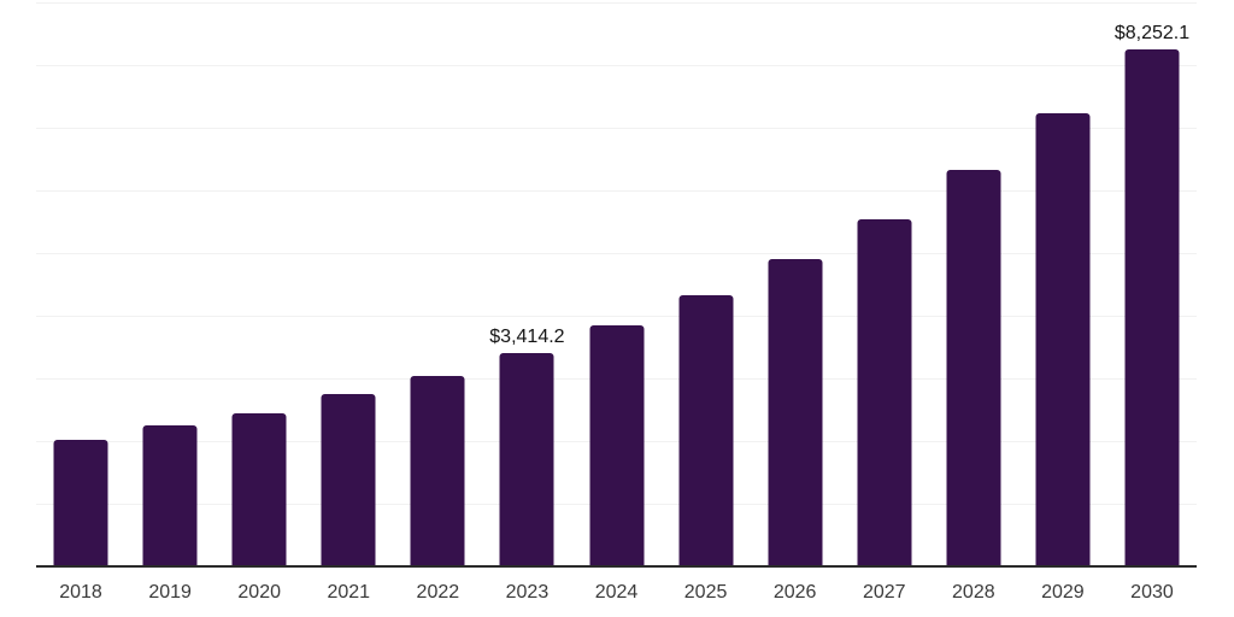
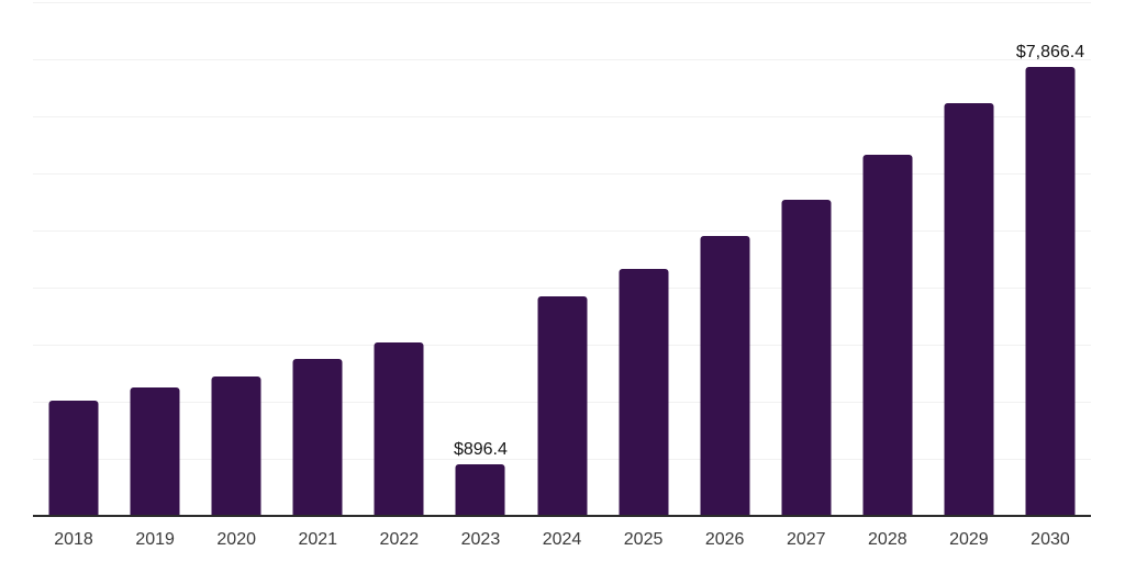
2023: $3,414.2 -> $896.4
2030: $8,252.1 -> $7,866.4
